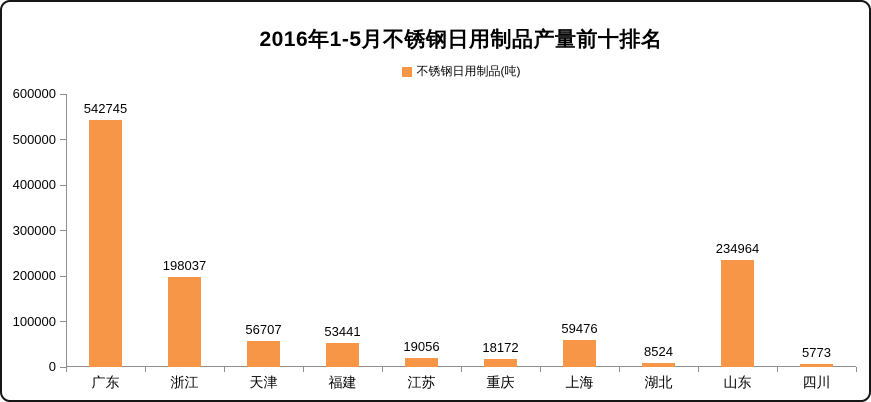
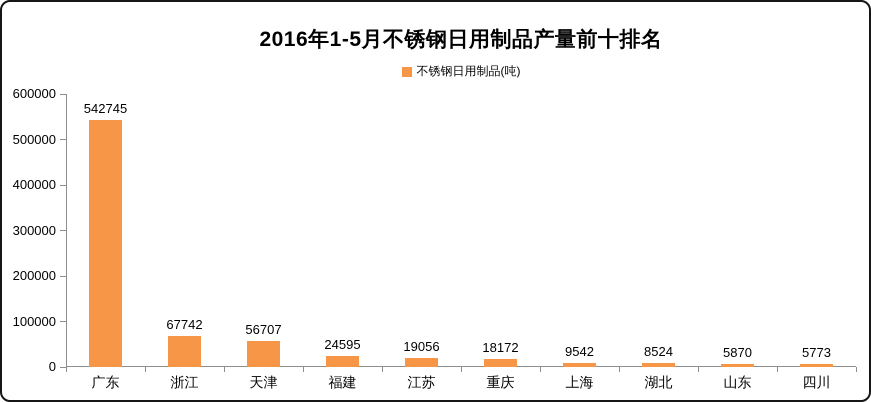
浙江: 198037 -> 67742
福建: 53441 -> 24595
上海: 59476 -> 9542
山东: 234964 -> 5870
